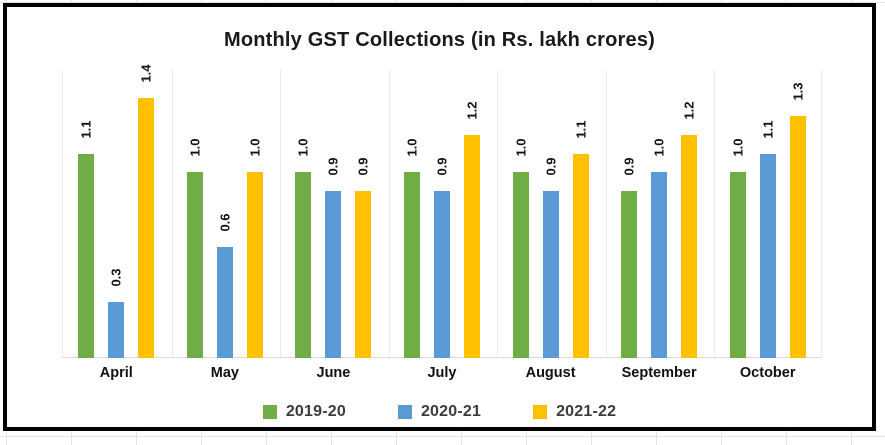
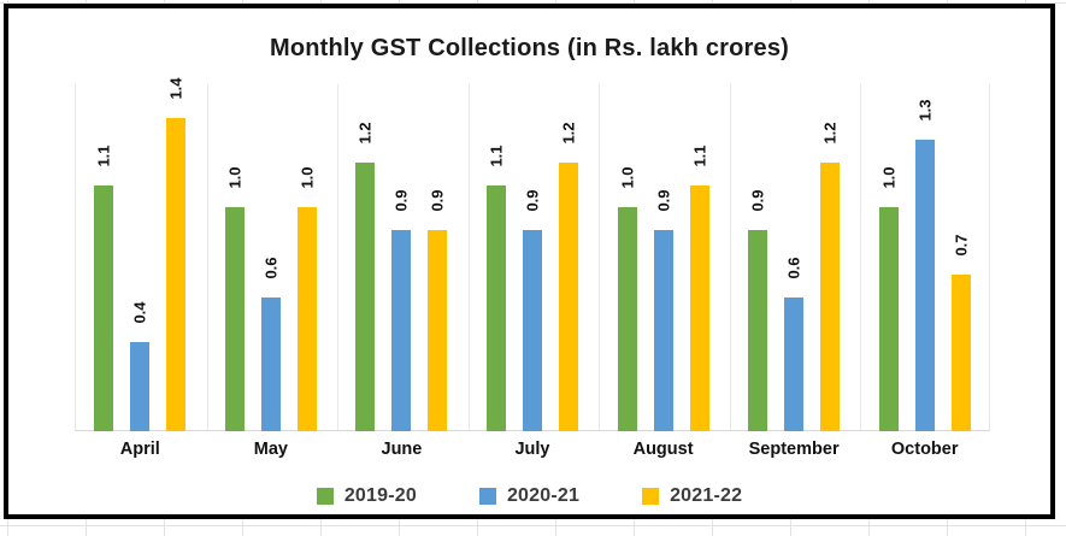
2020-21/April: 0.3 -> 0.4
2019-20/June: 1.0 -> 1.2
2019-20/July: 1.0 -> 1.1
2020-21/September: 1.0 -> 0.6
2020-21/October: 1.1 -> 1.3
2021-22/October: 1.3 -> 0.7
